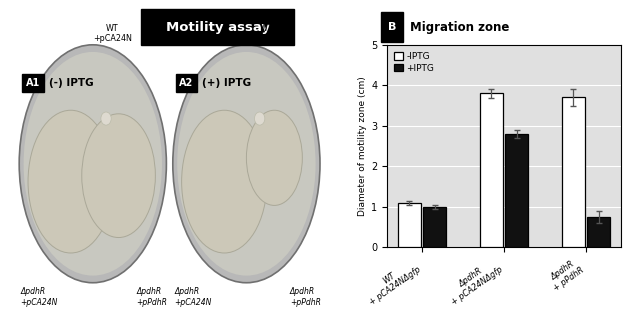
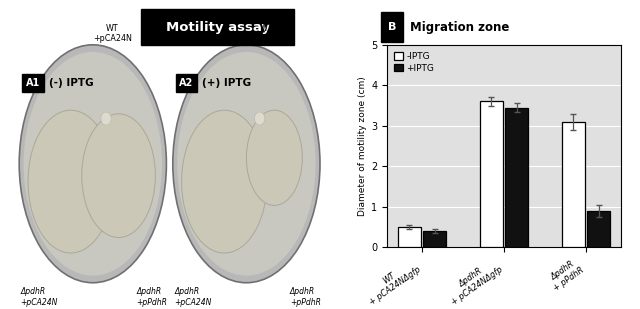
-IPTG/WT + pCA24NΔgfp: 1.1 -> 0.5
+IPTG/WT + pCA24NΔgfp: 1.00 -> 0.40
-IPTG/ΔpdhR + pCA24NΔgfp: 3.8 -> 3.6
+IPTG/ΔpdhR + pCA24NΔgfp: 2.80 -> 3.45
-IPTG/ΔpdhR + pPdhR: 3.7 -> 3.1
+IPTG/ΔpdhR + pPdhR: 0.75 -> 0.90
